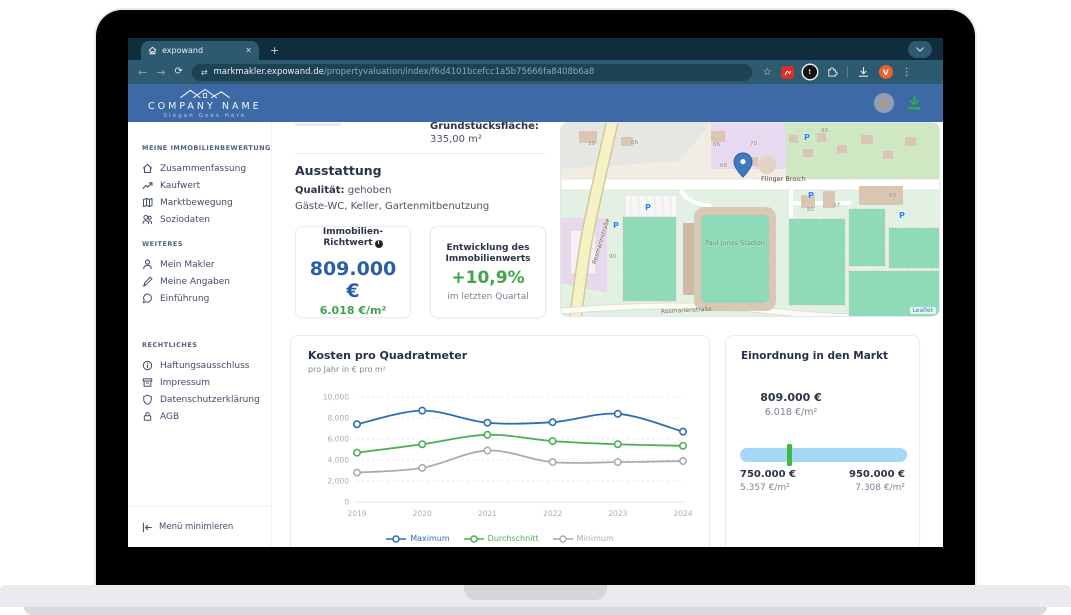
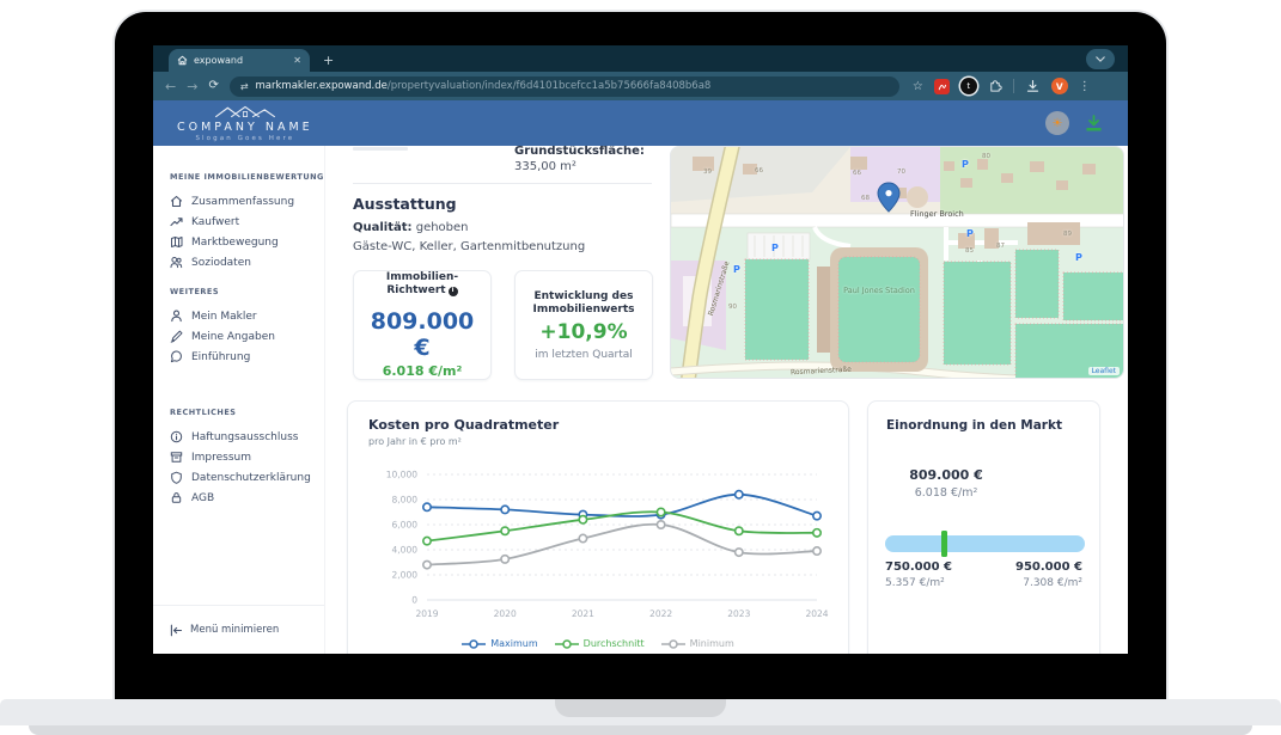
Maximum/2020: 8700 -> 7200
Maximum/2021: 7600 -> 6800
Maximum/2022: 7600 -> 6800
Durchschnitt/2022: 5800 -> 7000
Minimum/2022: 3800 -> 6000
